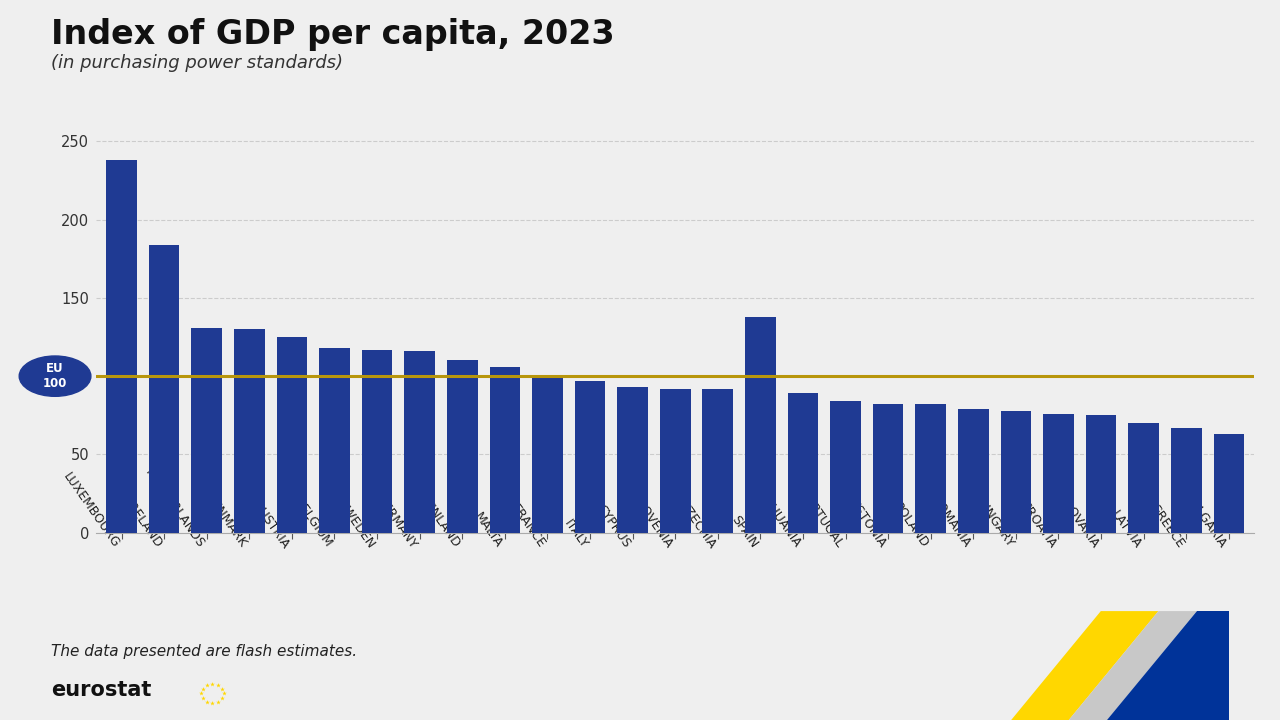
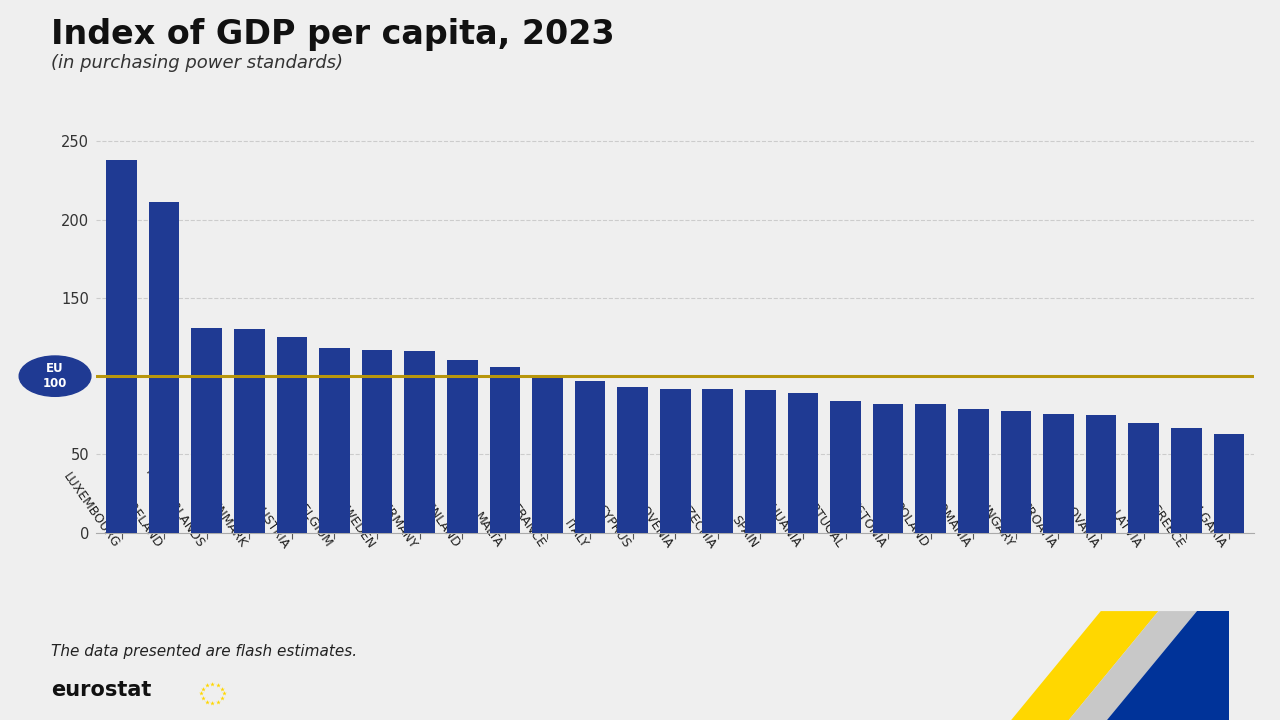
IRELAND: 184 -> 211
SPAIN: 138 -> 91
